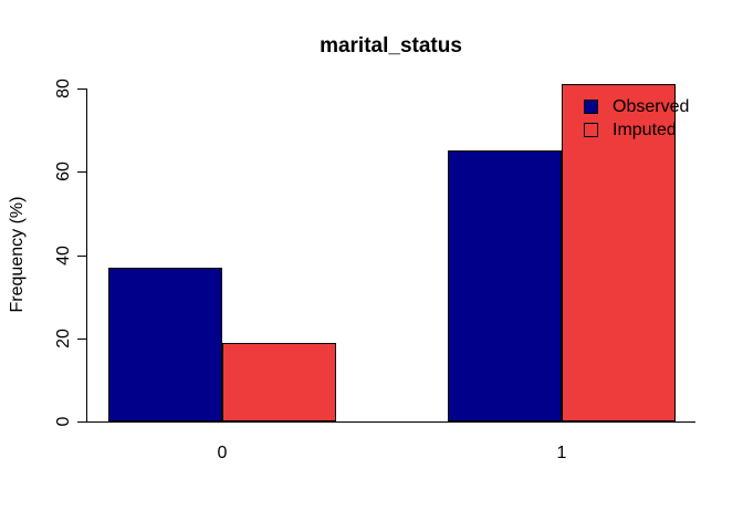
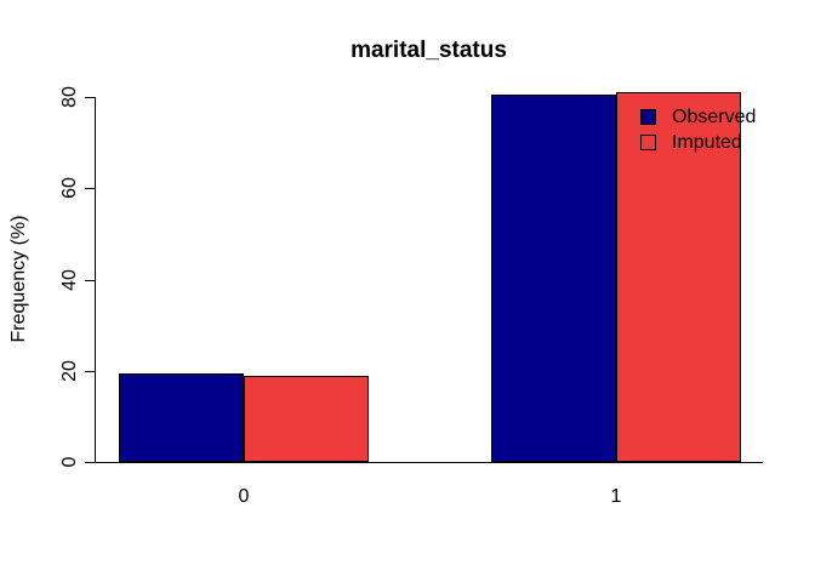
Observed/0: 37 -> 19
Observed/1: 65 -> 81
